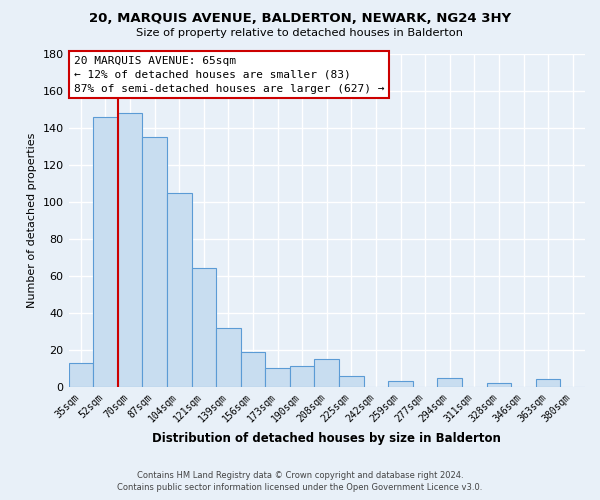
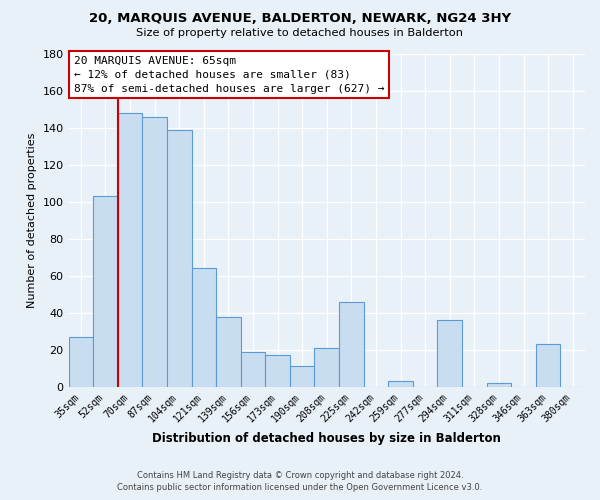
35sqm: 13 -> 27
52sqm: 146 -> 103
87sqm: 135 -> 146
104sqm: 105 -> 139
139sqm: 32 -> 38
173sqm: 10 -> 17
208sqm: 15 -> 21
225sqm: 6 -> 46
294sqm: 5 -> 36
363sqm: 4 -> 23
